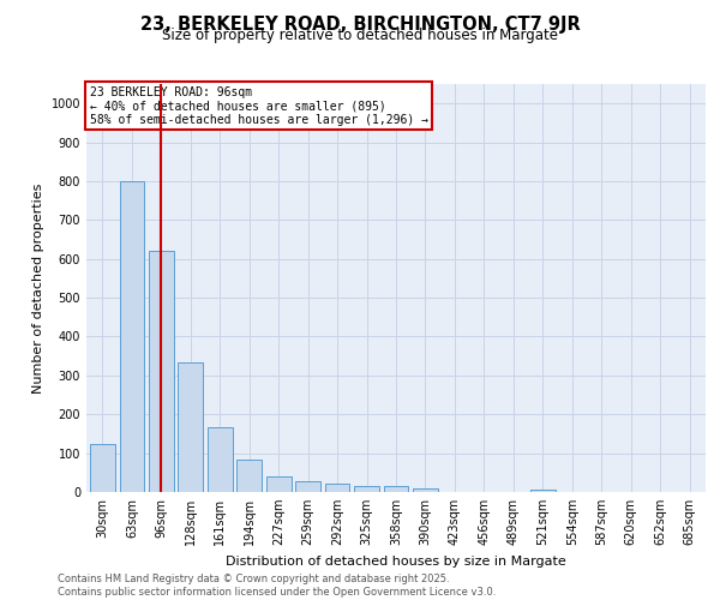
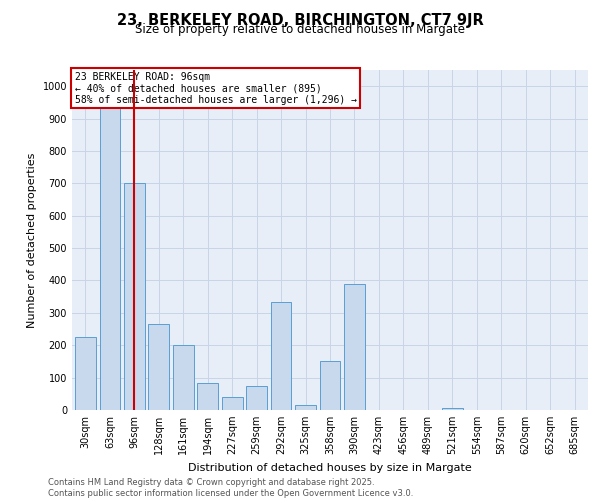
30sqm: 125 -> 225
63sqm: 800 -> 935
96sqm: 620 -> 700
128sqm: 335 -> 265
161sqm: 168 -> 200
259sqm: 27 -> 75
292sqm: 22 -> 335
358sqm: 14 -> 150
390sqm: 8 -> 390
